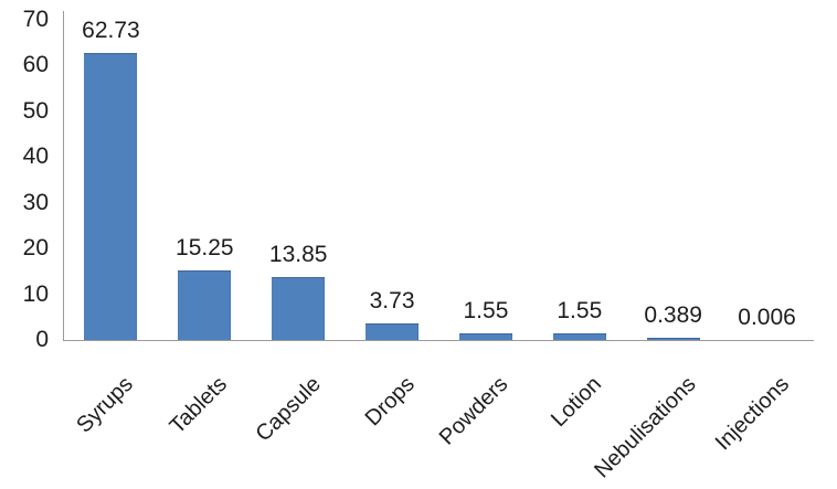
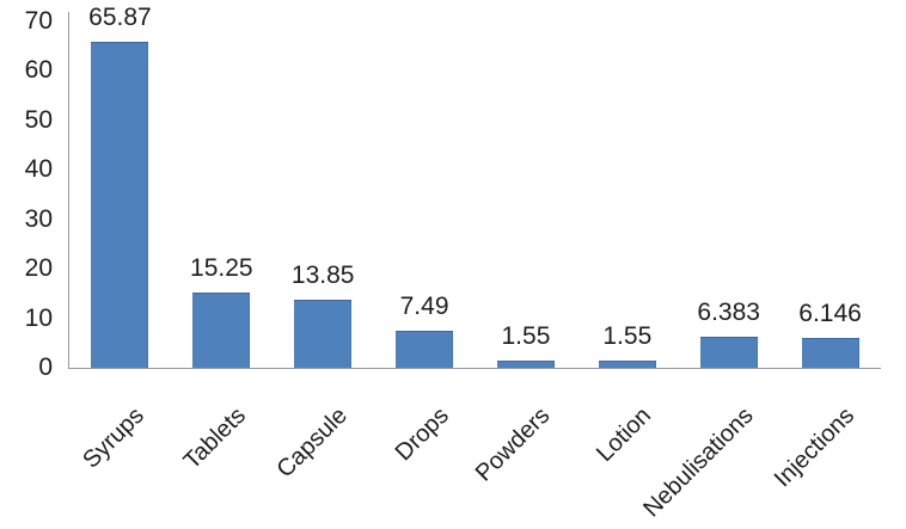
Syrups: 62.73 -> 65.87
Drops: 3.73 -> 7.49
Nebulisations: 0.389 -> 6.383
Injections: 0.006 -> 6.146
